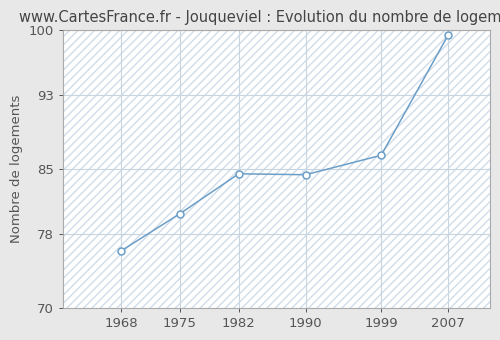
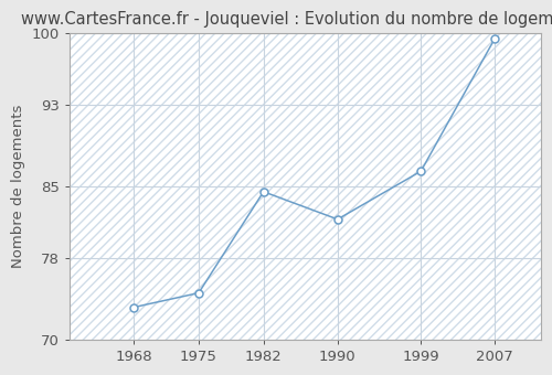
1968: 76.2 -> 73.2
1975: 80.2 -> 74.6
1990: 84.4 -> 81.8
